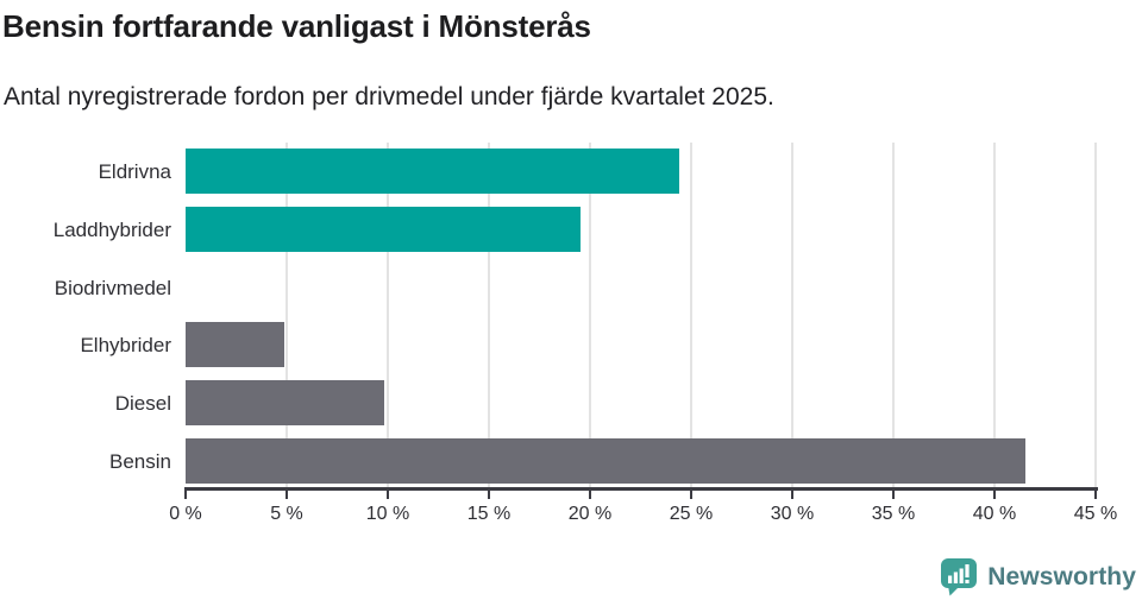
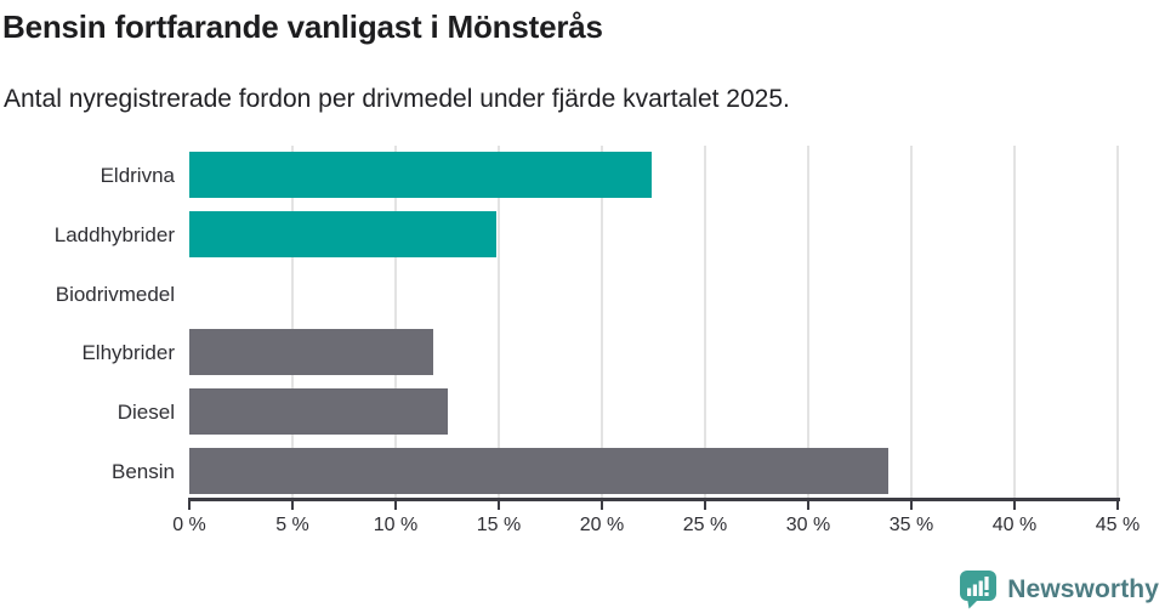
Eldrivna: 24.4% -> 22.4%
Laddhybrider: 19.5% -> 14.9%
Elhybrider: 4.9% -> 11.8%
Diesel: 9.8% -> 12.5%
Bensin: 41.5% -> 33.9%
